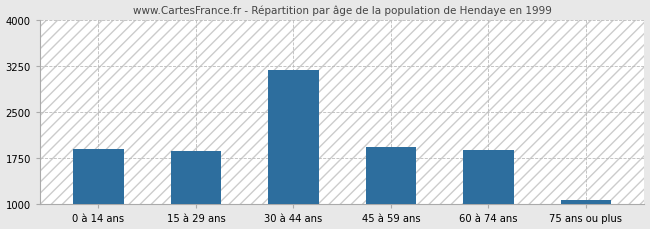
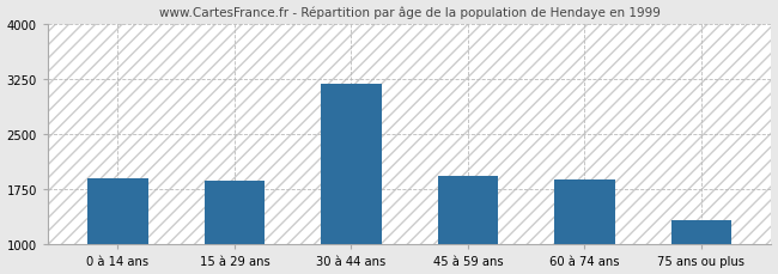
75 ans ou plus: 1060 -> 1340
